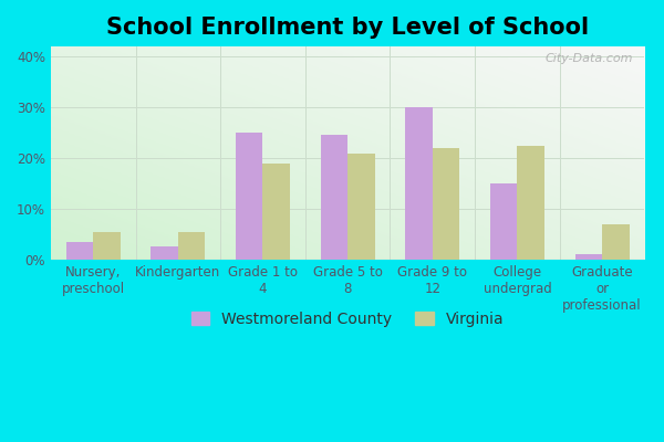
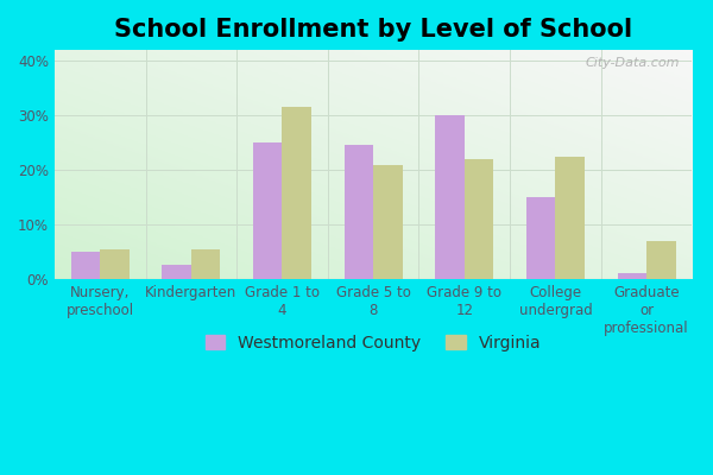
Westmoreland County/Nursery, preschool: 3.5% -> 5.0%
Virginia/Grade 1 to 4: 19.0% -> 31.5%
